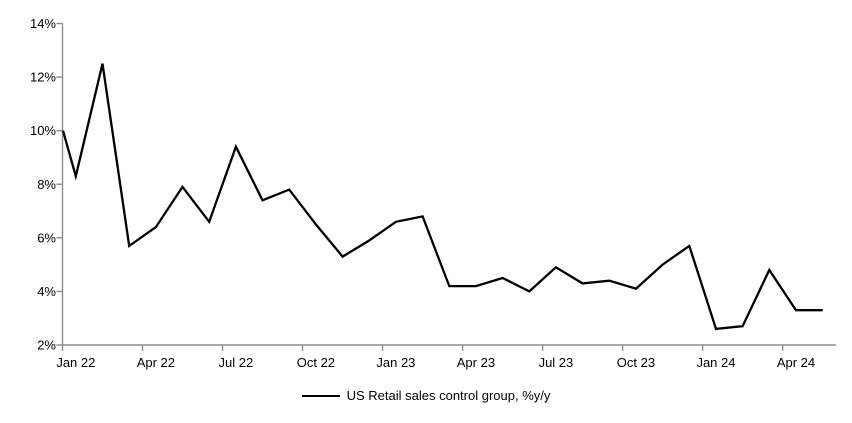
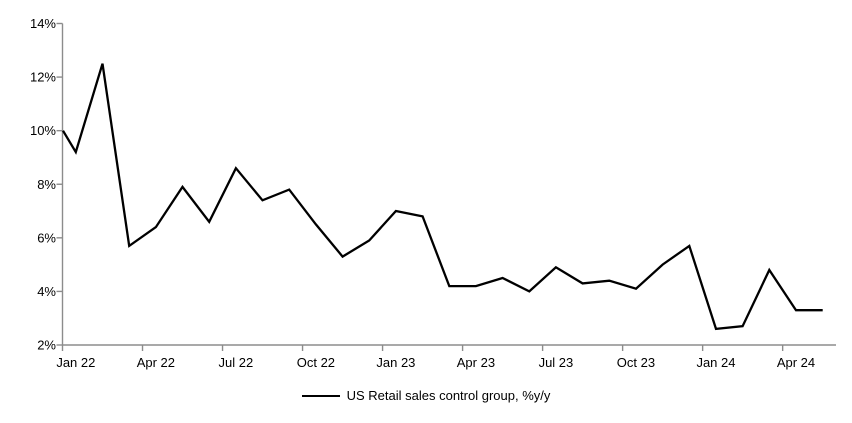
Jan 22: 8.3% -> 9.2%
Jul 22: 9.4% -> 8.6%
Jan 23: 6.6% -> 7.0%
